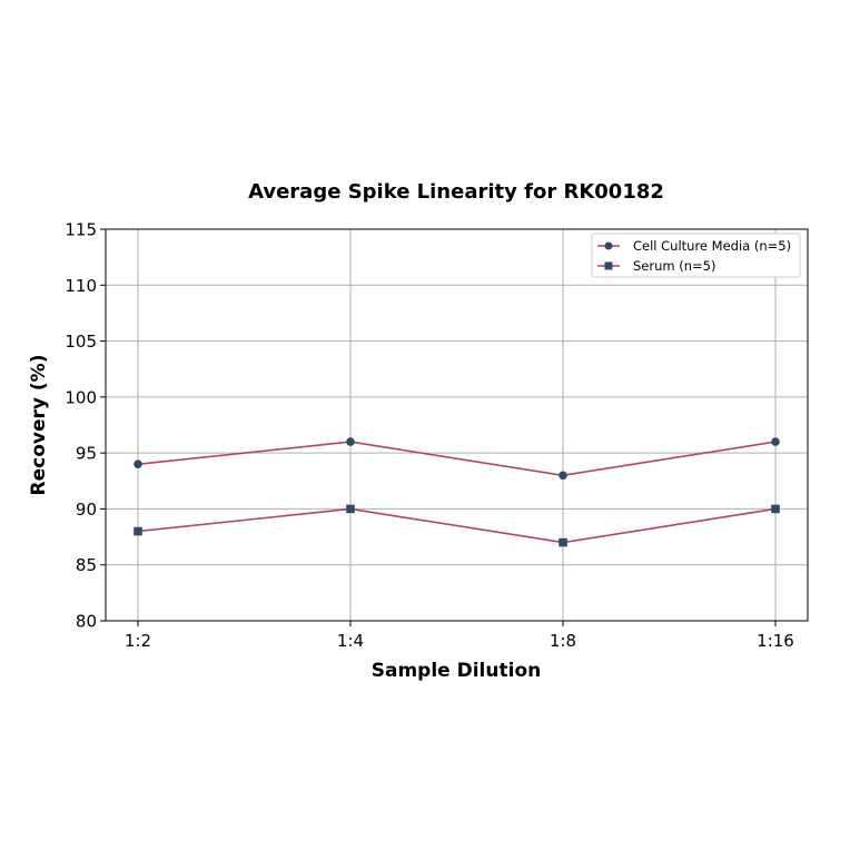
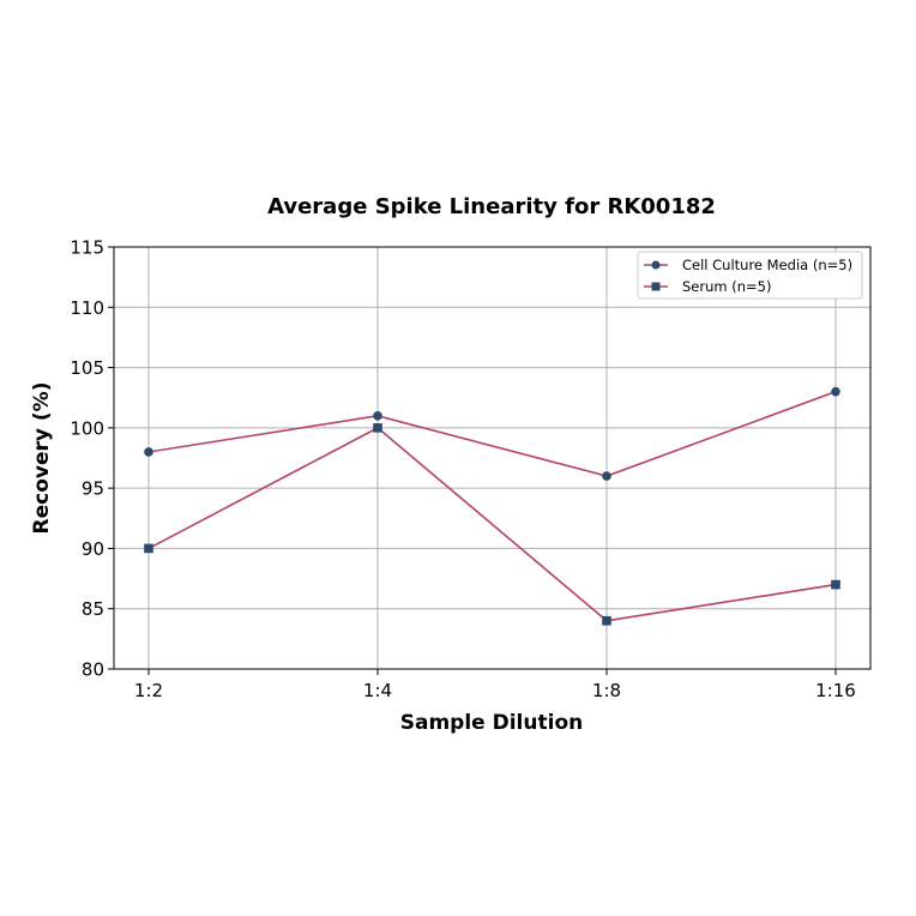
Cell Culture Media (n=5)/1:2: 94 -> 98
Serum (n=5)/1:2: 88 -> 90
Cell Culture Media (n=5)/1:4: 96 -> 101
Serum (n=5)/1:4: 90 -> 100
Cell Culture Media (n=5)/1:8: 93 -> 96
Serum (n=5)/1:8: 87 -> 84
Cell Culture Media (n=5)/1:16: 96 -> 103
Serum (n=5)/1:16: 90 -> 87
